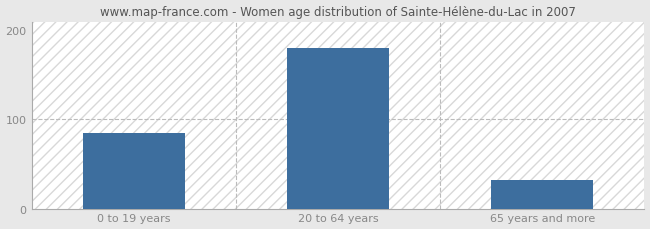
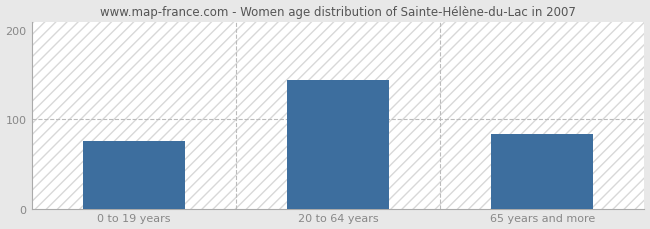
0 to 19 years: 85 -> 76
20 to 64 years: 180 -> 144
65 years and more: 32 -> 84
